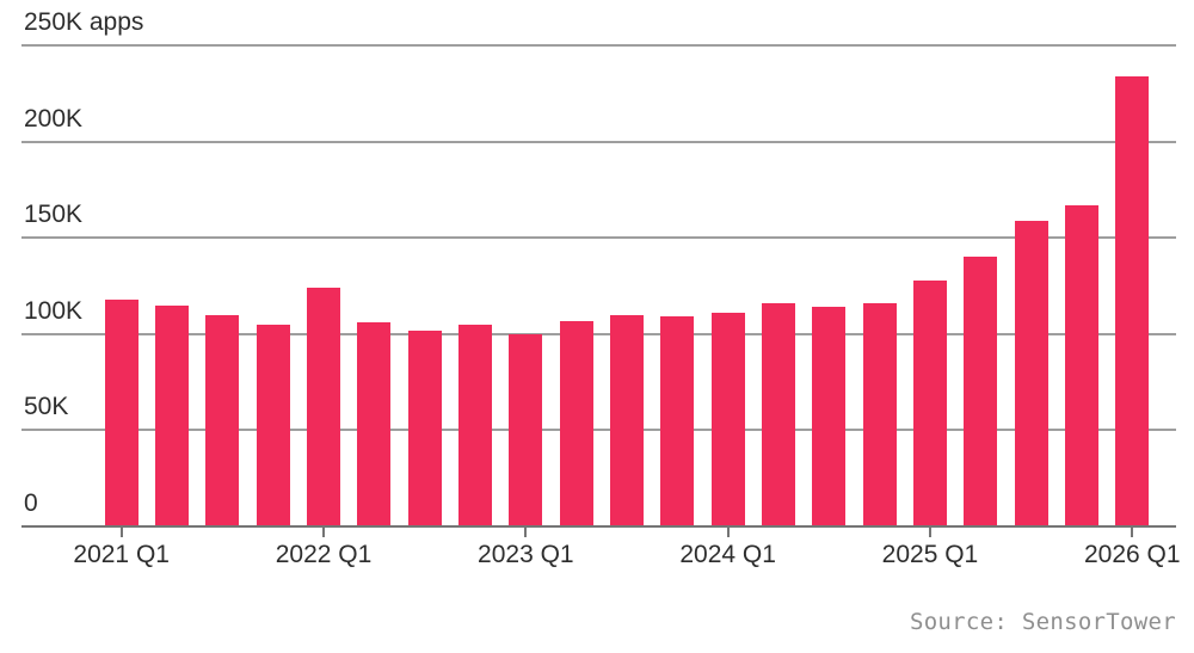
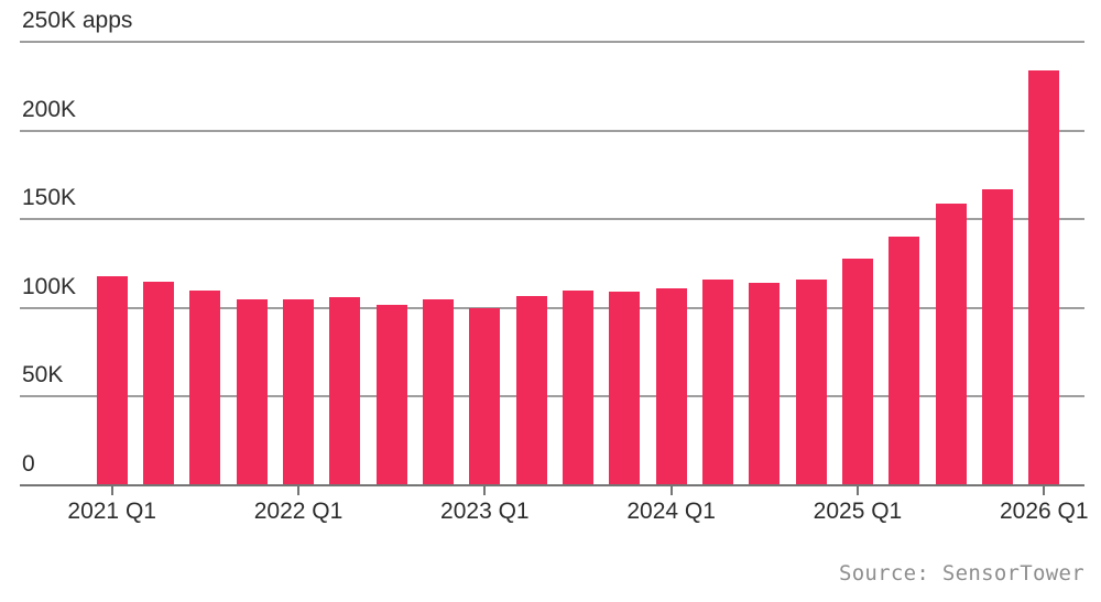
2022 Q1: 124K -> 105K
